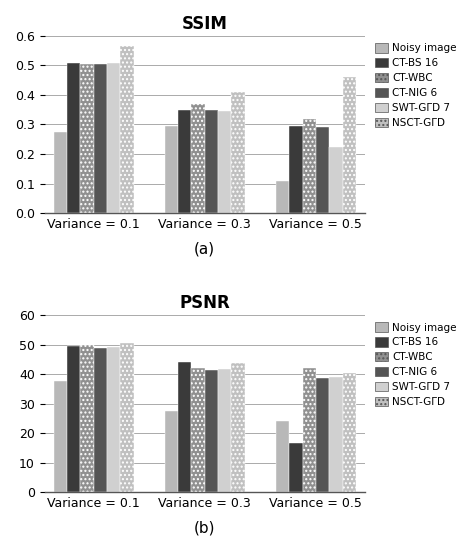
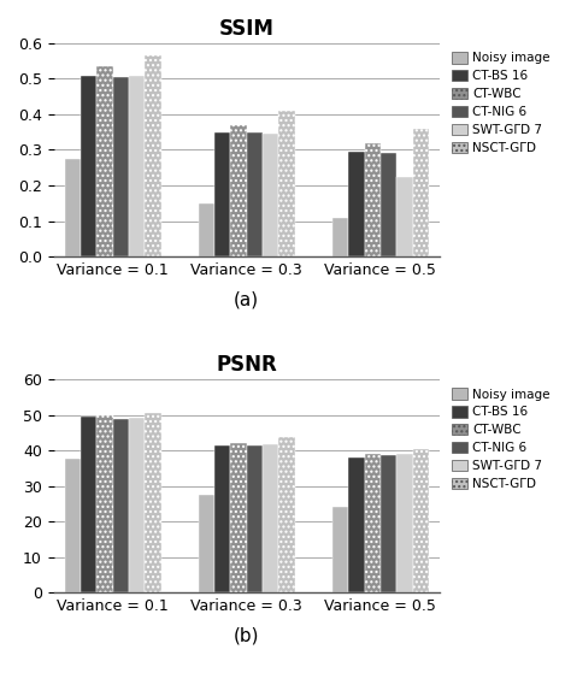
SSIM/CT-WBC/Variance = 0.1: 0.505 -> 0.535
SSIM/Noisy image/Variance = 0.3: 0.295 -> 0.150
SSIM/NSCT-GΓD/Variance = 0.5: 0.460 -> 0.360
PSNR/CT-BS 16/Variance = 0.3: 44.0 -> 41.5
PSNR/CT-BS 16/Variance = 0.5: 16.5 -> 38.0
PSNR/CT-WBC/Variance = 0.5: 42 -> 39
